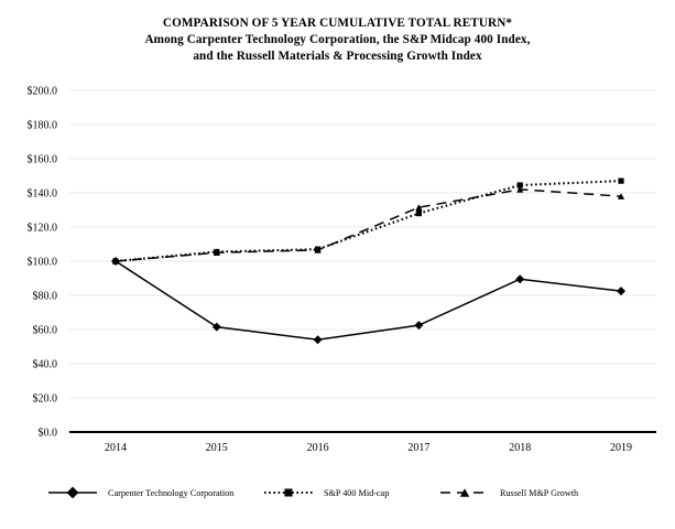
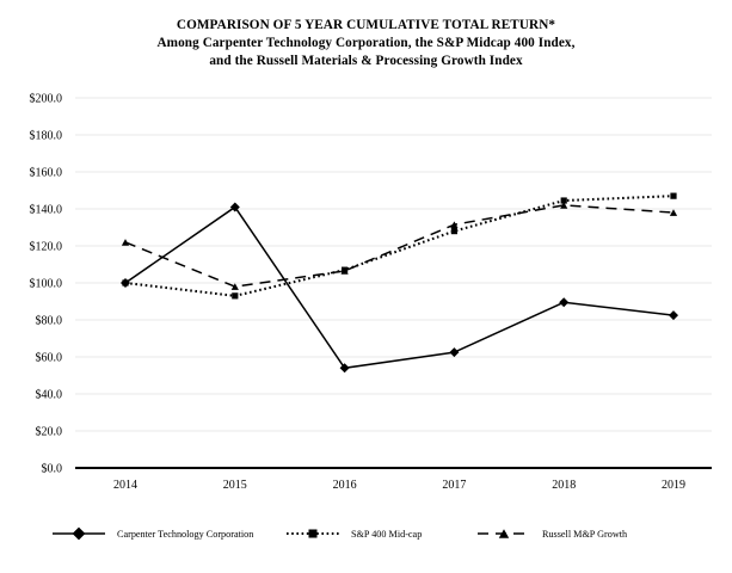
Russell M&P Growth/2014: $100 -> $122
Carpenter Technology Corporation/2015: $62 -> $141
S&P 400 Mid-cap/2015: $106 -> $93
Russell M&P Growth/2015: $105 -> $98
